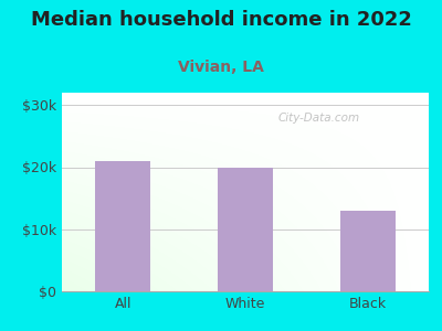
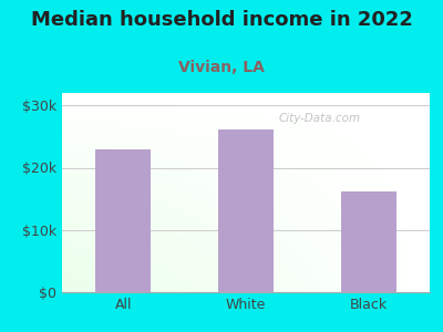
All: $21.0k -> $23.0k
White: $20.0k -> $26.2k
Black: $13.0k -> $16.2k
